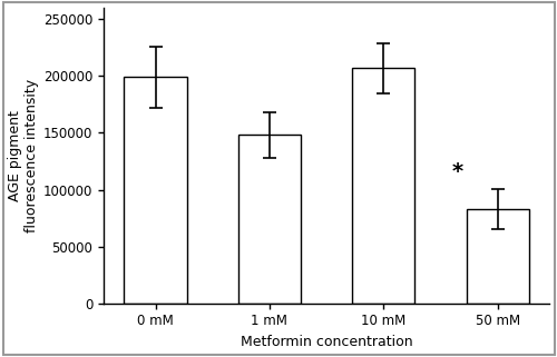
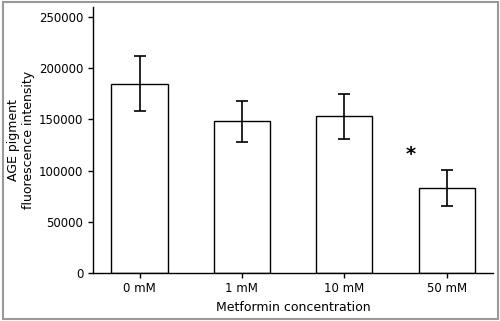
0 mM: 199000 -> 185000
10 mM: 207000 -> 153000
